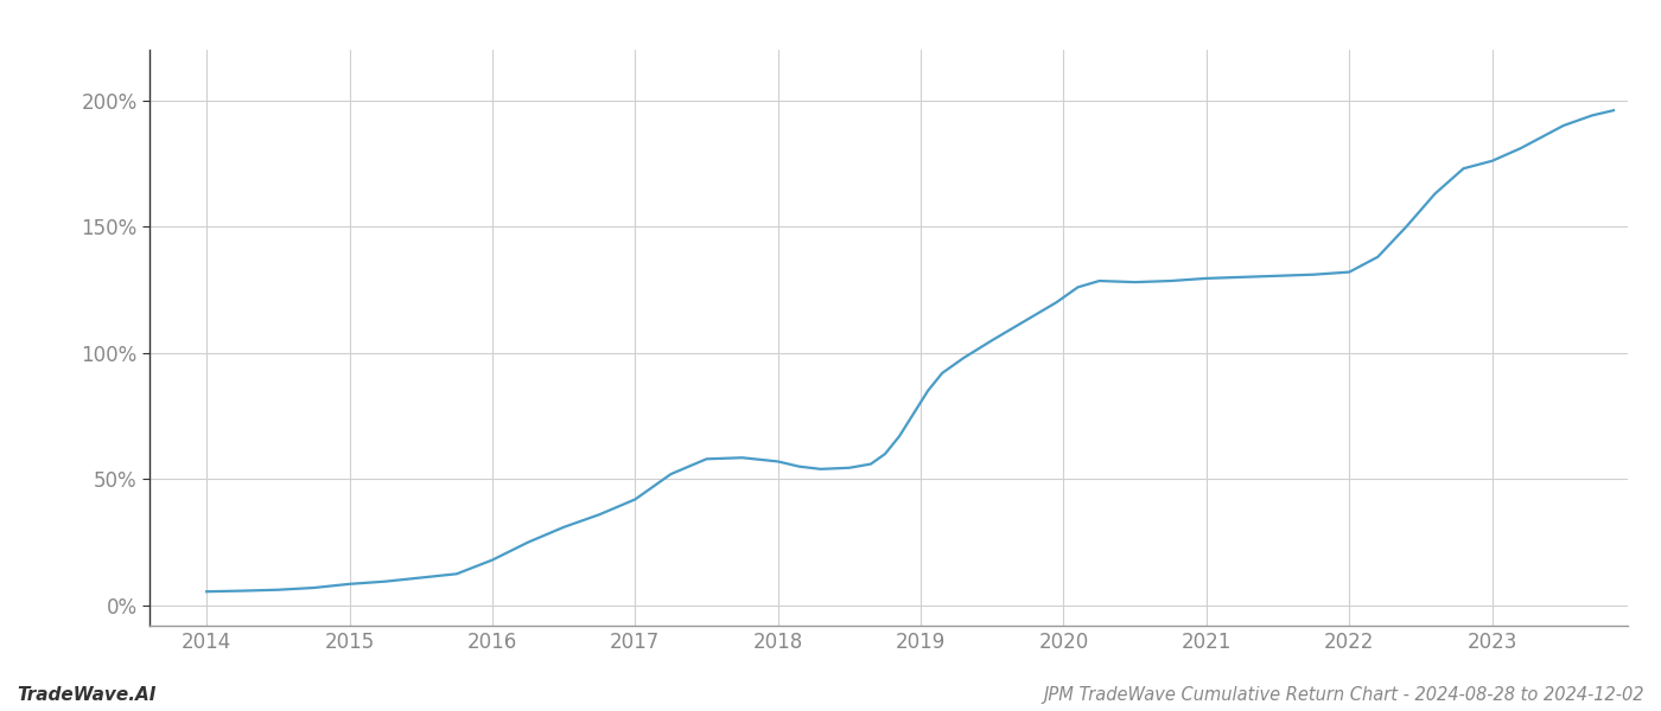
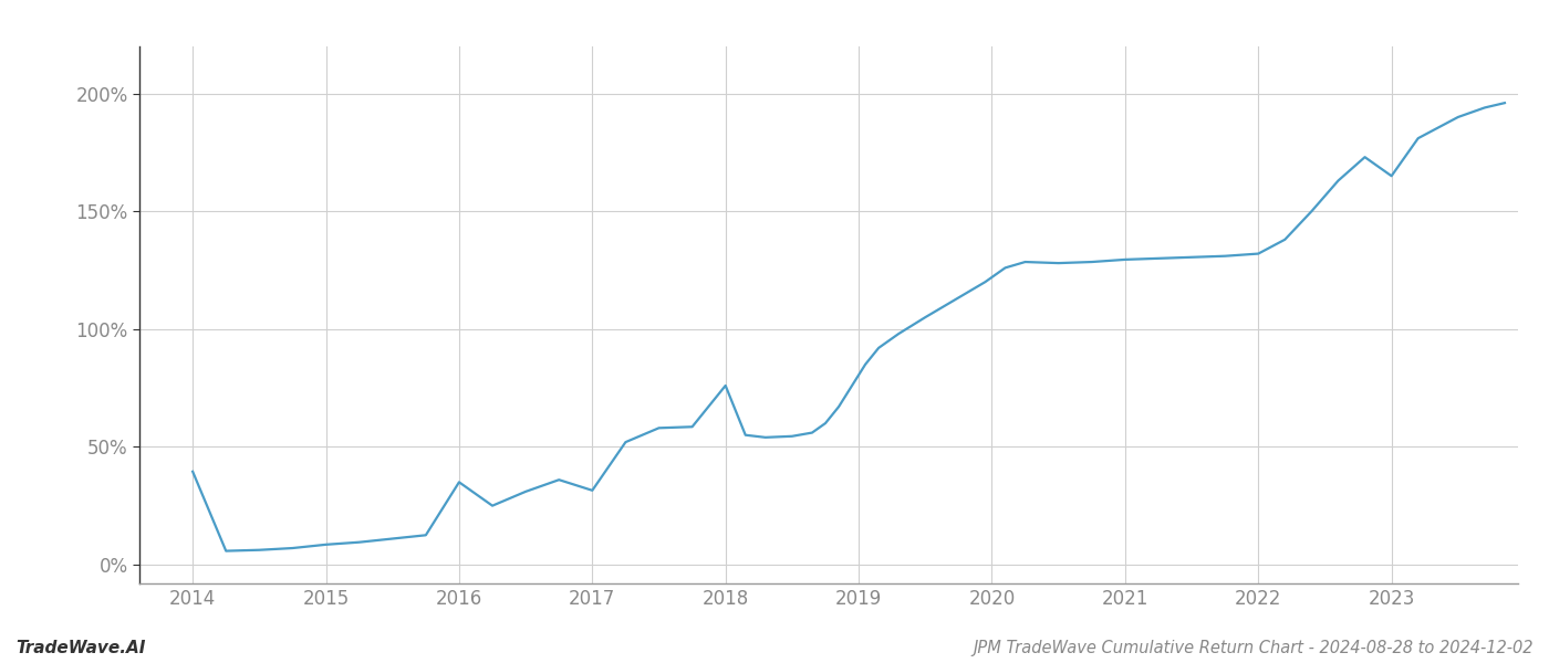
2014: 5.5% -> 39.5%
2016: 18.0% -> 35.0%
2017: 42.0% -> 31.5%
2018: 57.0% -> 76.0%
2023: 176.0% -> 165.0%
